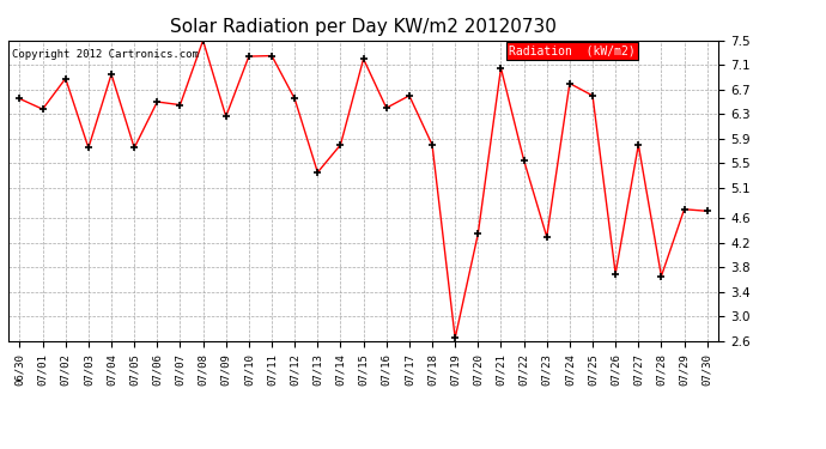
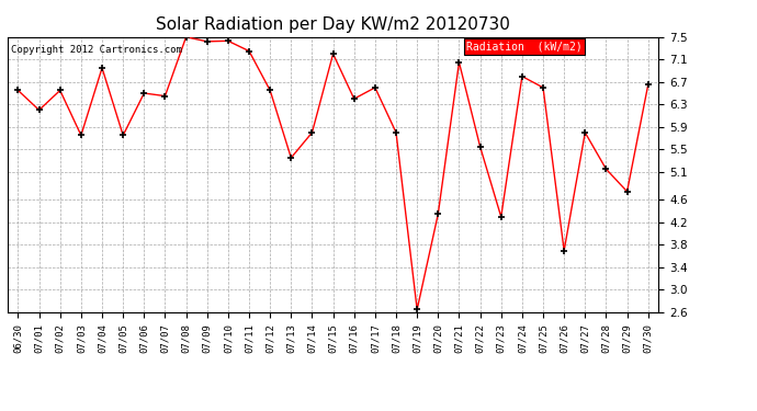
07/01: 6.38 -> 6.20
07/02: 6.88 -> 6.55
07/09: 6.26 -> 7.42
07/10: 7.24 -> 7.43
07/28: 3.66 -> 5.15
07/30: 4.72 -> 6.65
